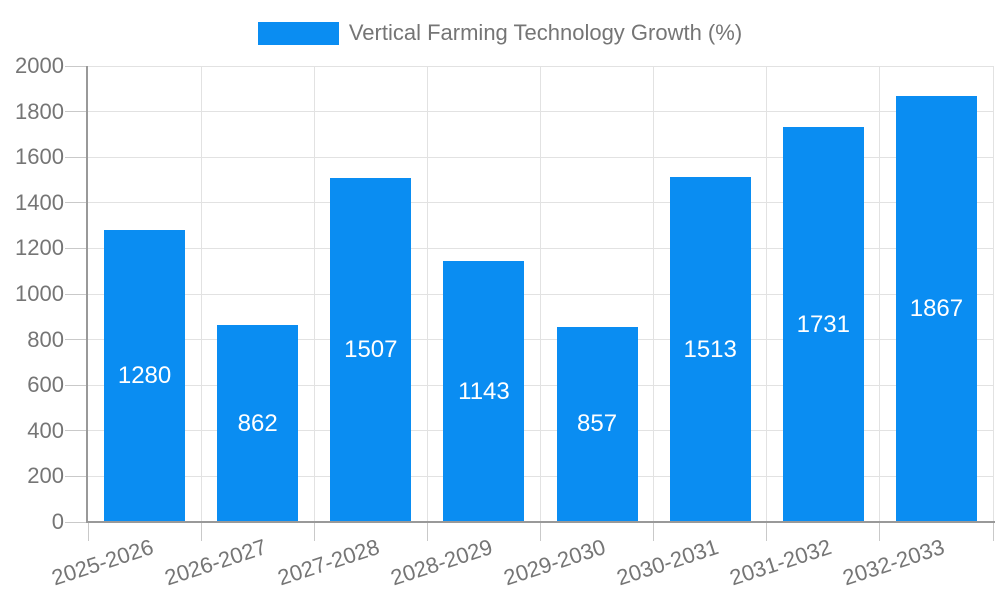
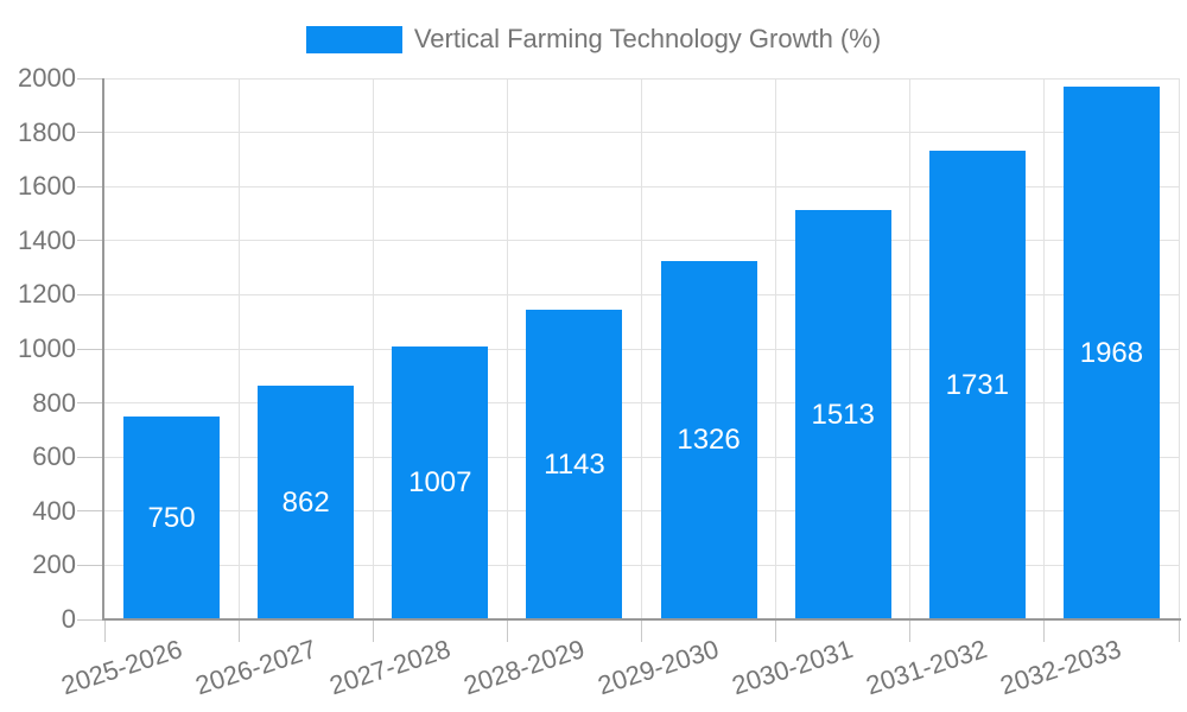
2025-2026: 1280 -> 750
2027-2028: 1507 -> 1007
2029-2030: 857 -> 1326
2032-2033: 1867 -> 1968
